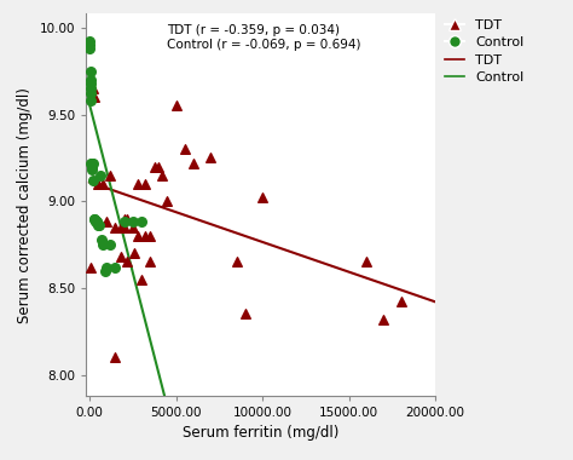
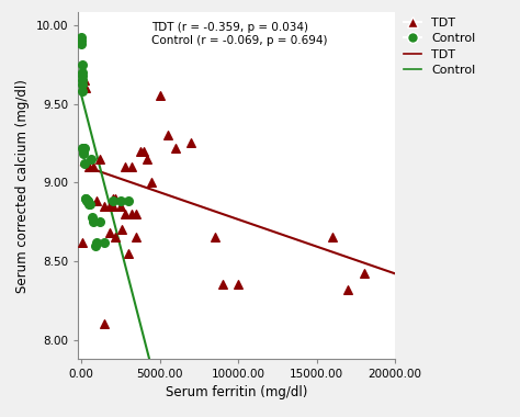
TDT/10000.00: 9.02 -> 8.35
